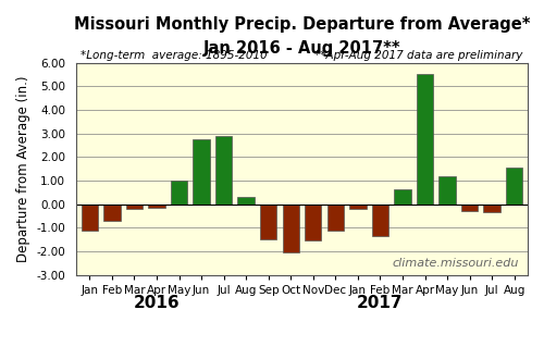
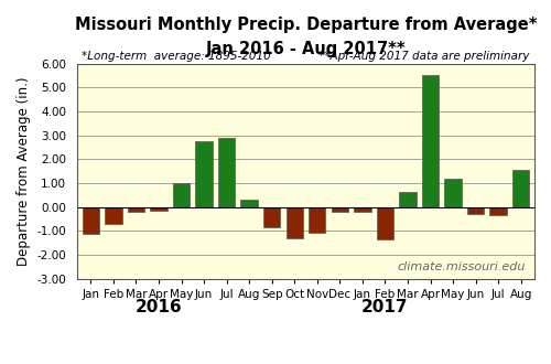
Sep: -1.50 -> -0.85
Oct: -2.05 -> -1.30
Nov: -1.55 -> -1.05
Dec: -1.10 -> -0.20
